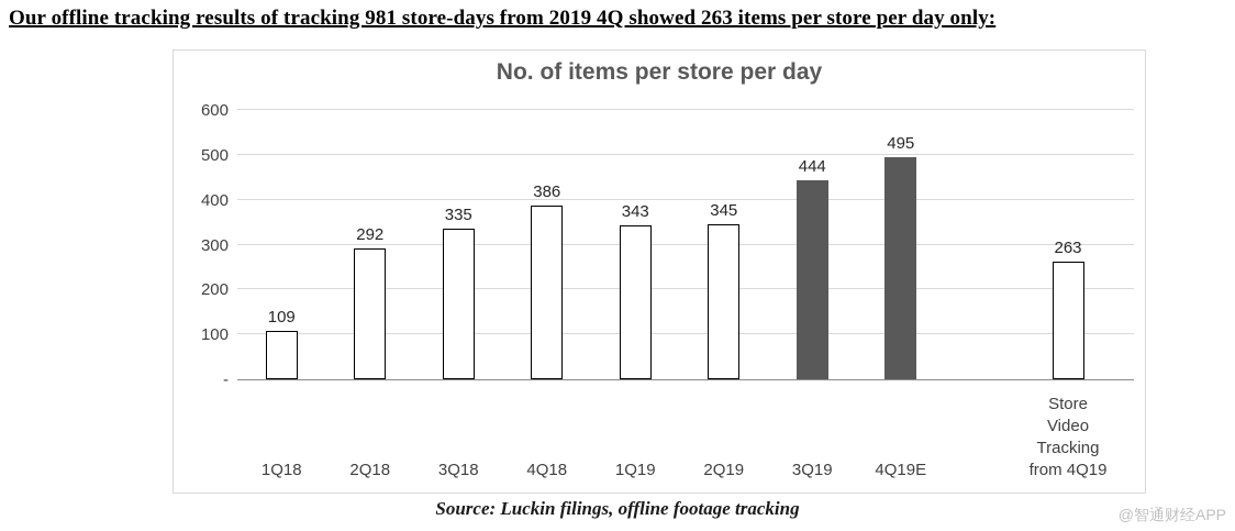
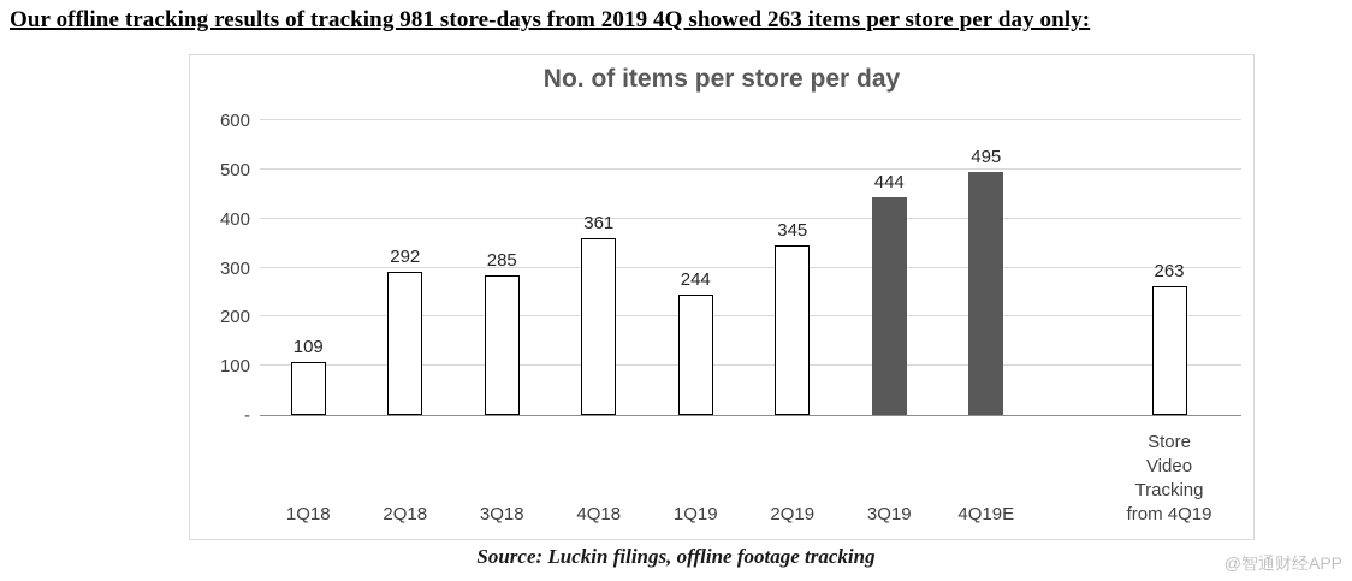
3Q18: 335 -> 285
4Q18: 386 -> 361
1Q19: 343 -> 244
